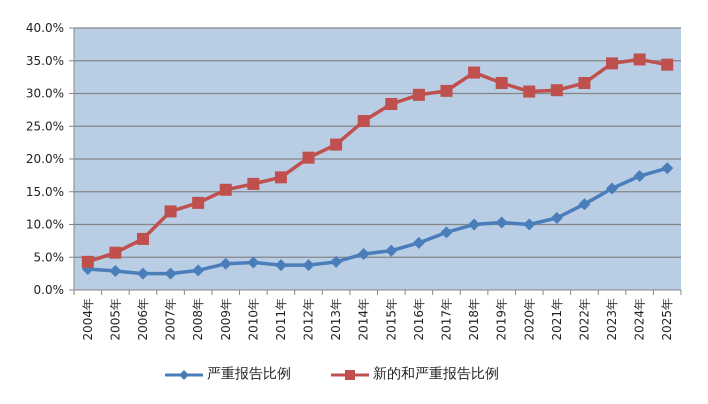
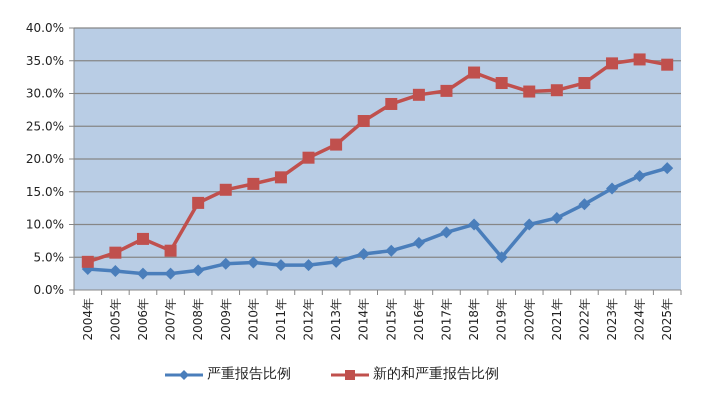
新的和严重报告比例/2007年: 12% -> 6%
严重报告比例/2019年: 10% -> 5%
